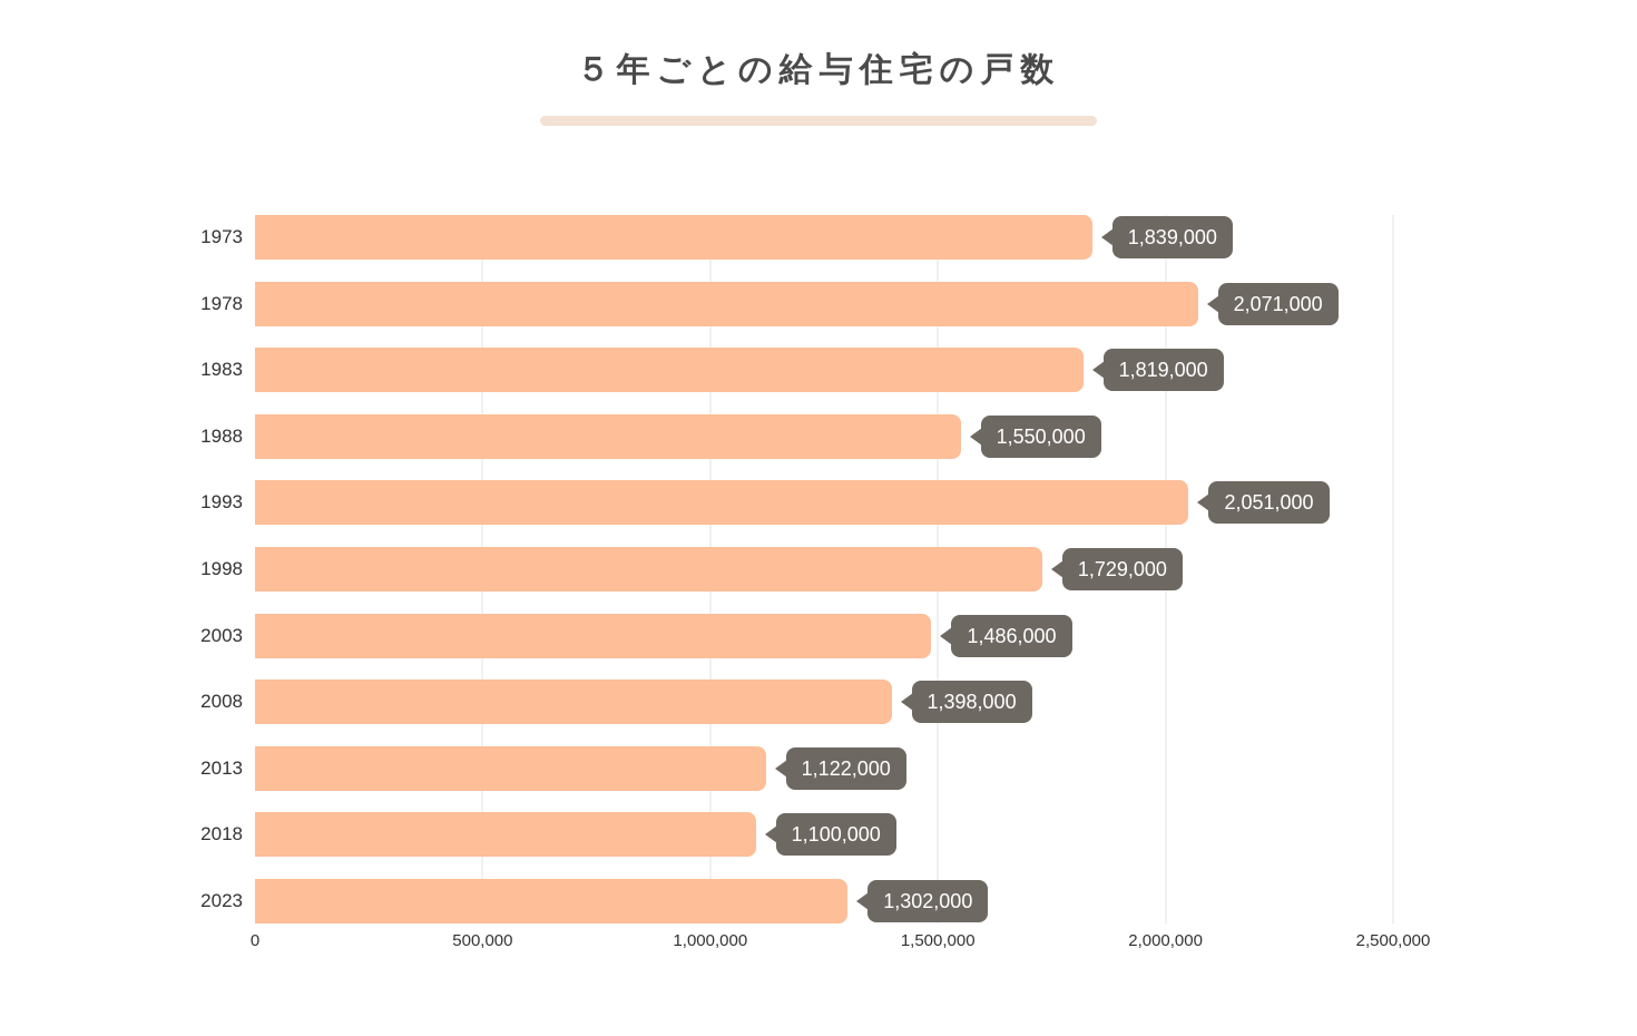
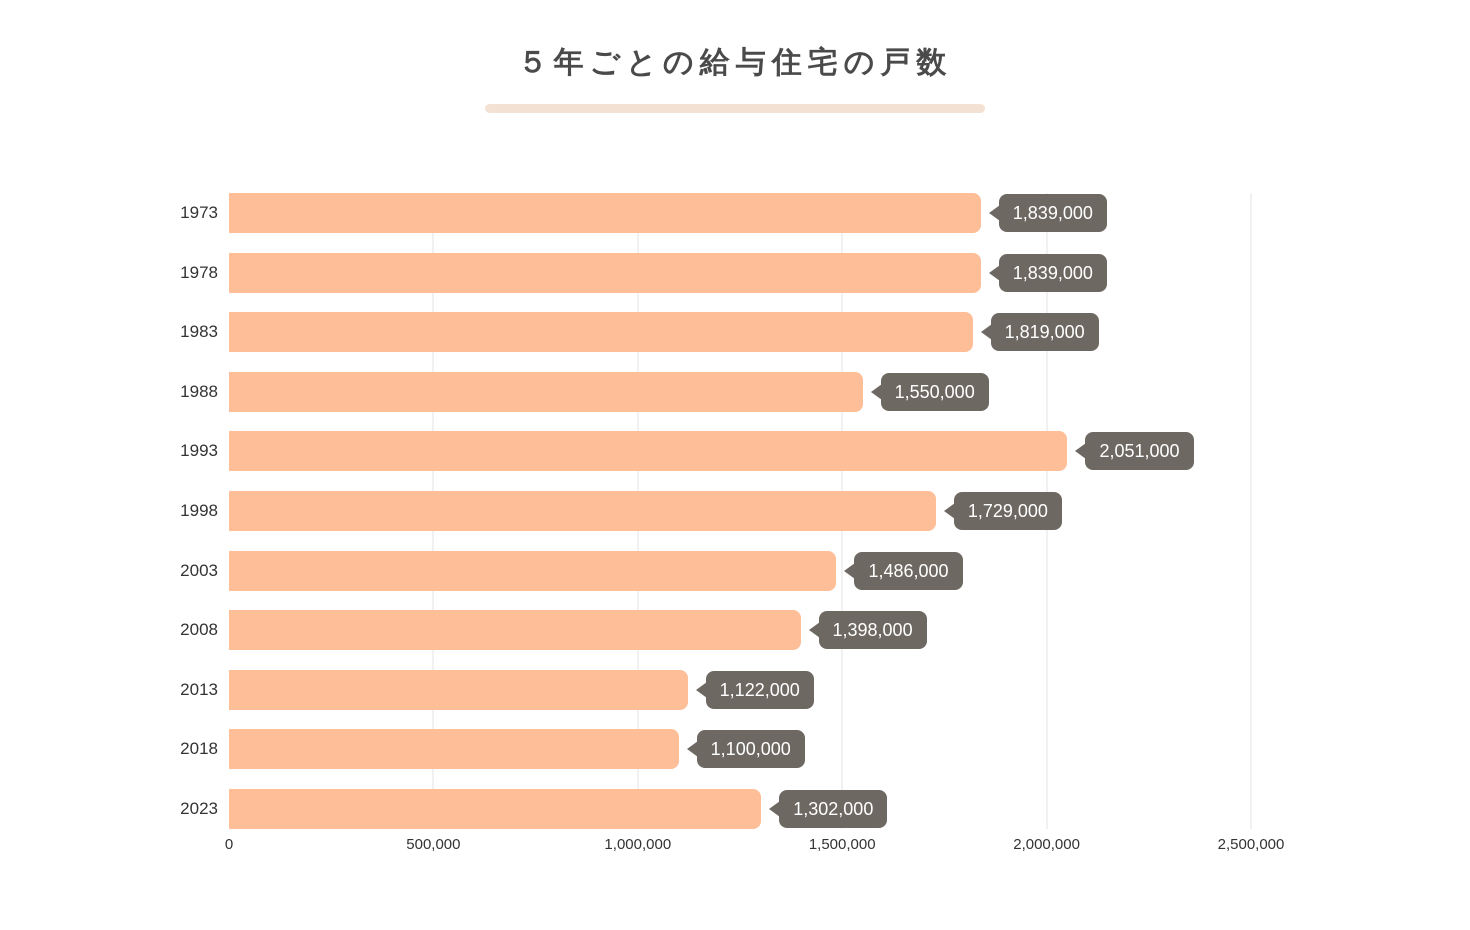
1978: 2,071,000 -> 1,839,000
